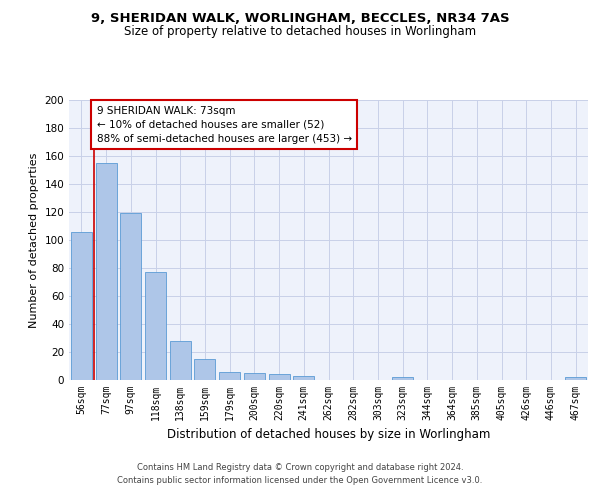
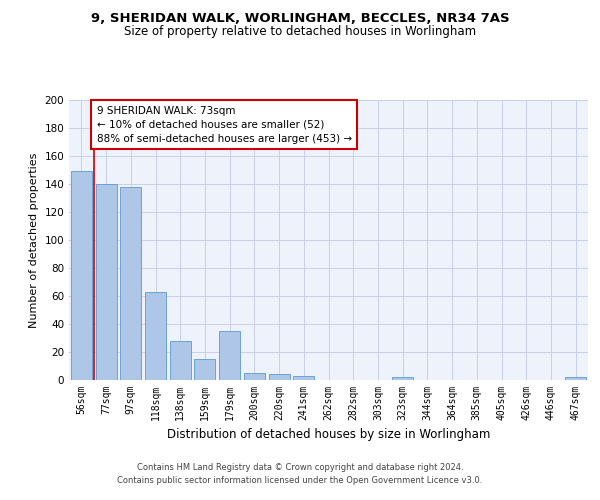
56sqm: 106 -> 149
77sqm: 155 -> 140
97sqm: 119 -> 138
118sqm: 77 -> 63
179sqm: 6 -> 35
